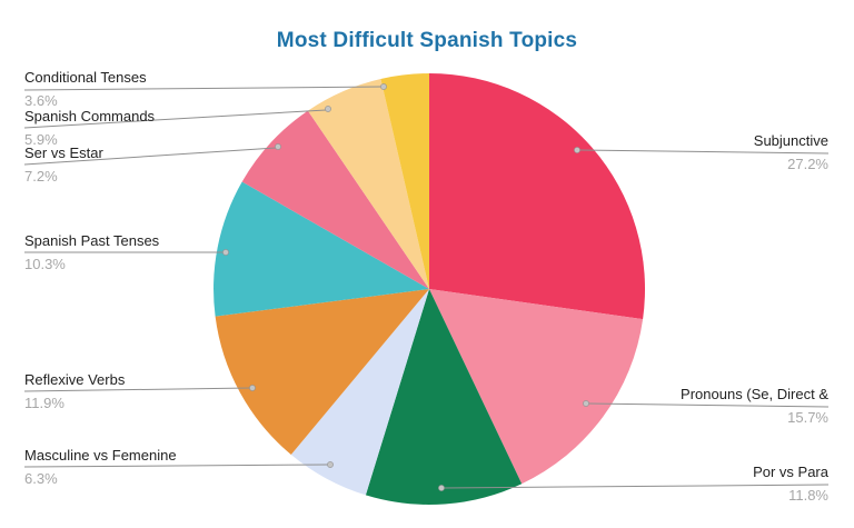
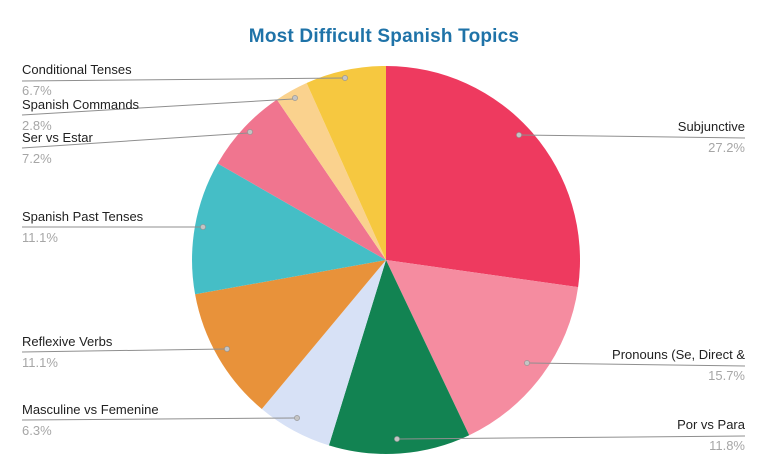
Reflexive Verbs: 11.9% -> 11.1%
Spanish Past Tenses: 10.3% -> 11.1%
Spanish Commands: 5.9% -> 2.8%
Conditional Tenses: 3.6% -> 6.7%
